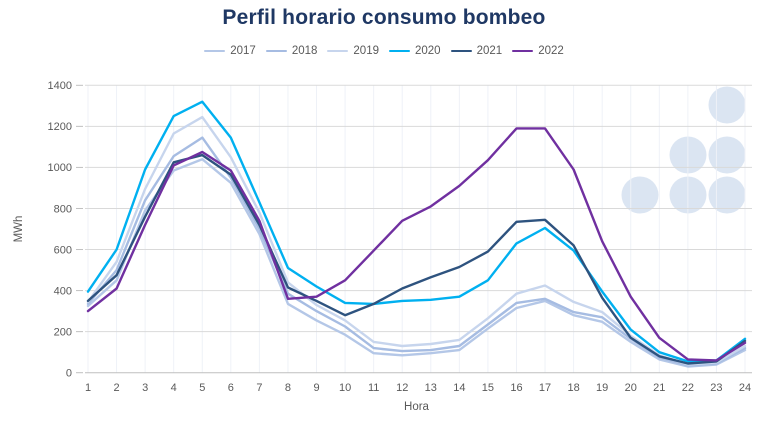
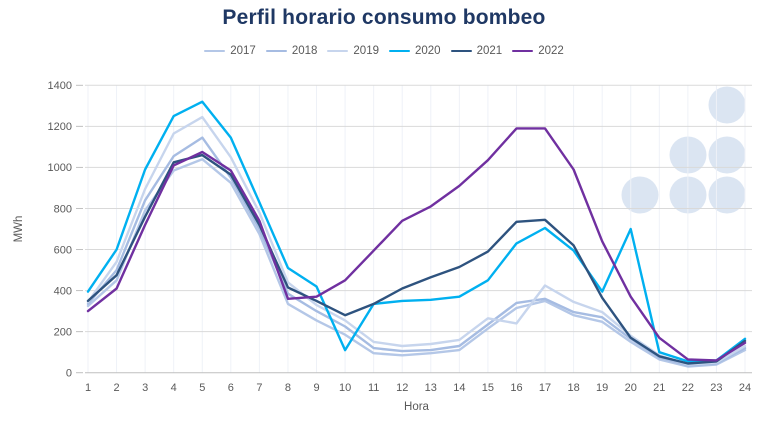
2020/10: 340 -> 110
2019/16: 380 -> 240
2020/20: 210 -> 700
